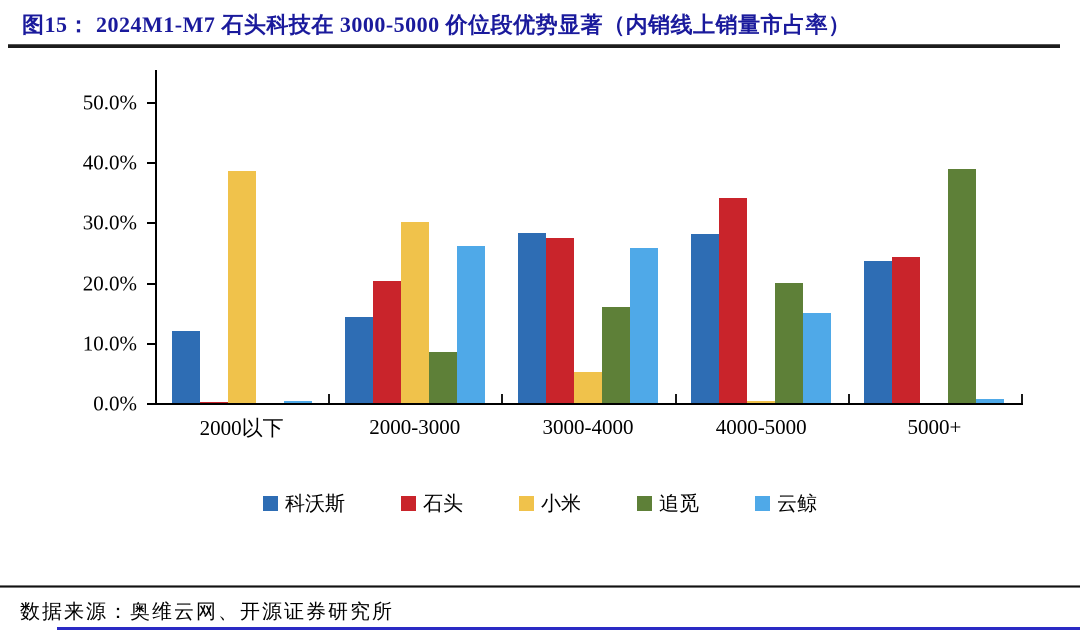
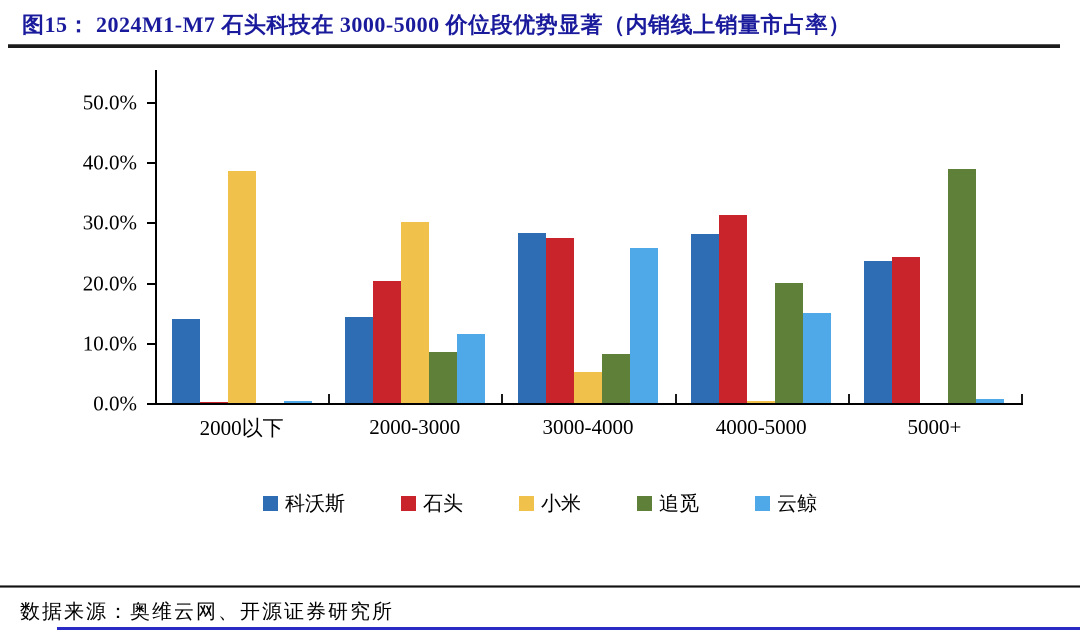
科沃斯/2000以下: 12% -> 14%
云鲸/2000-3000: 26% -> 12%
追觅/3000-4000: 16% -> 8%
石头/4000-5000: 34% -> 31%
